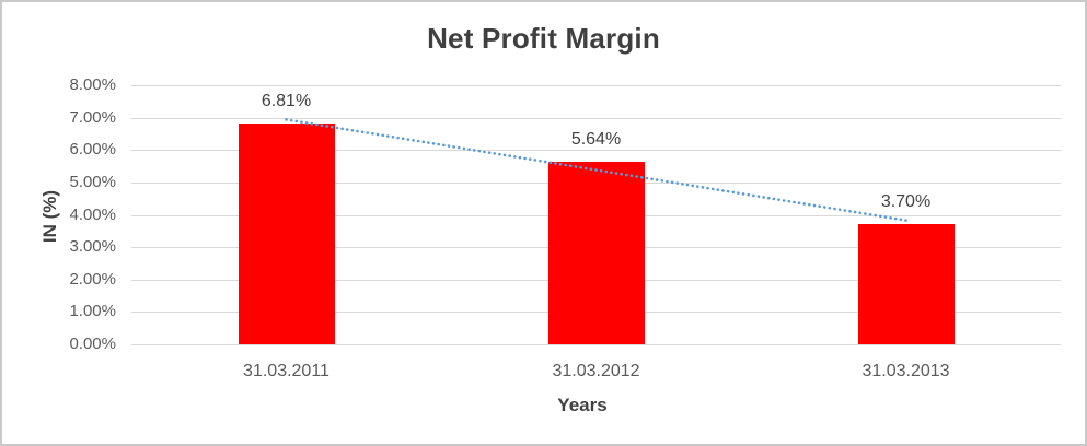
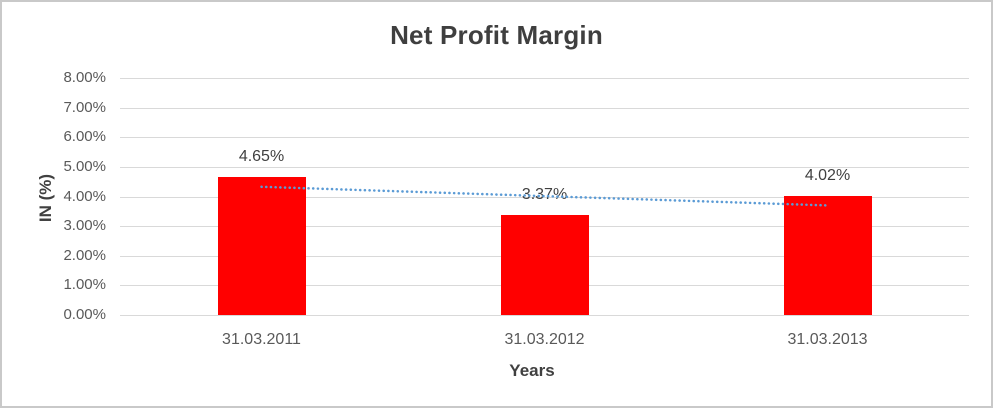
31.03.2011: 6.81% -> 4.65%
31.03.2012: 5.64% -> 3.37%
31.03.2013: 3.70% -> 4.02%
